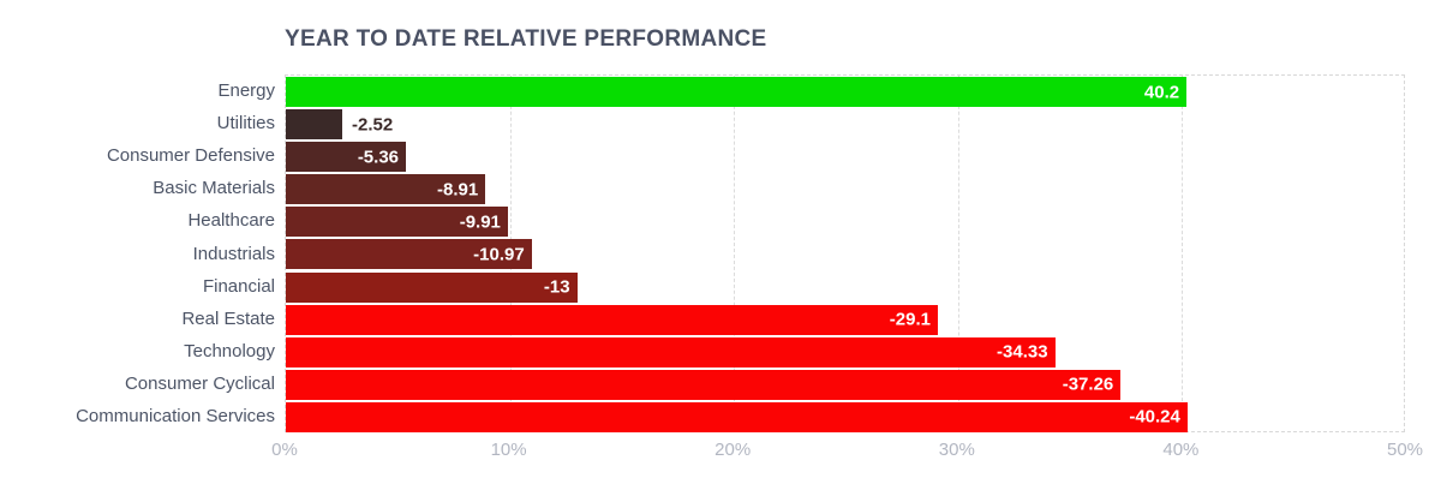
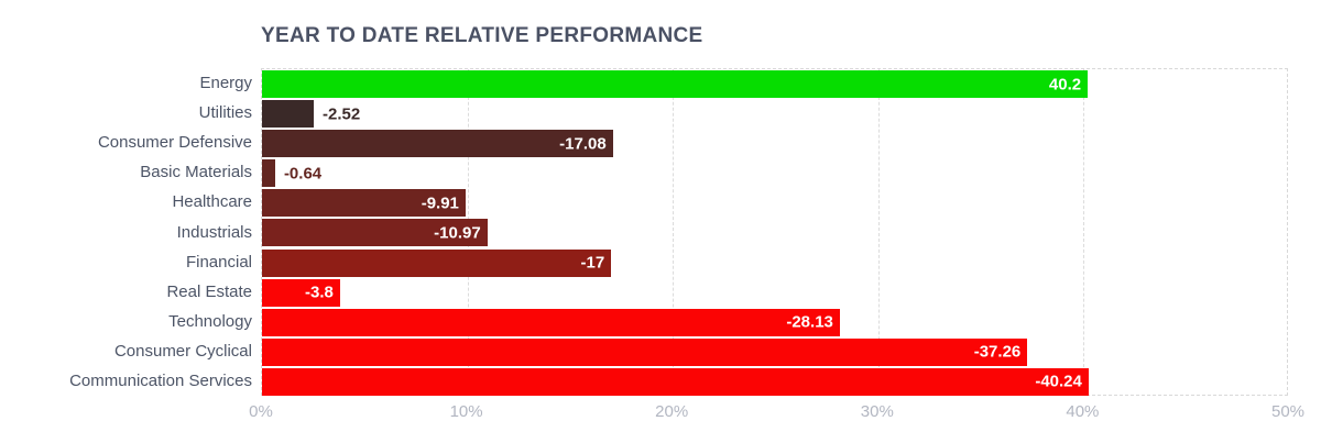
Consumer Defensive: -5.36 -> -17.08
Basic Materials: -8.91 -> -0.64
Financial: -13 -> -17
Real Estate: -29.1 -> -3.8
Technology: -34.33 -> -28.13
